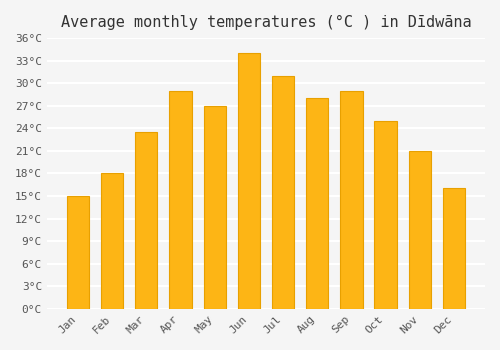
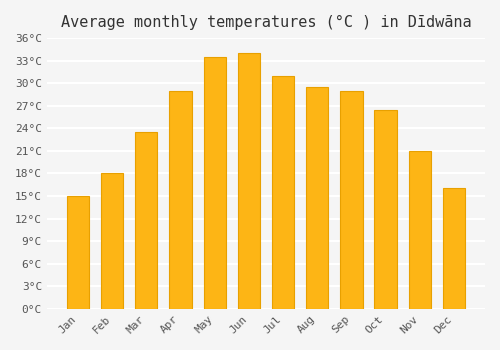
May: 27.0°C -> 33.5°C
Aug: 28.0°C -> 29.5°C
Oct: 25.0°C -> 26.5°C
